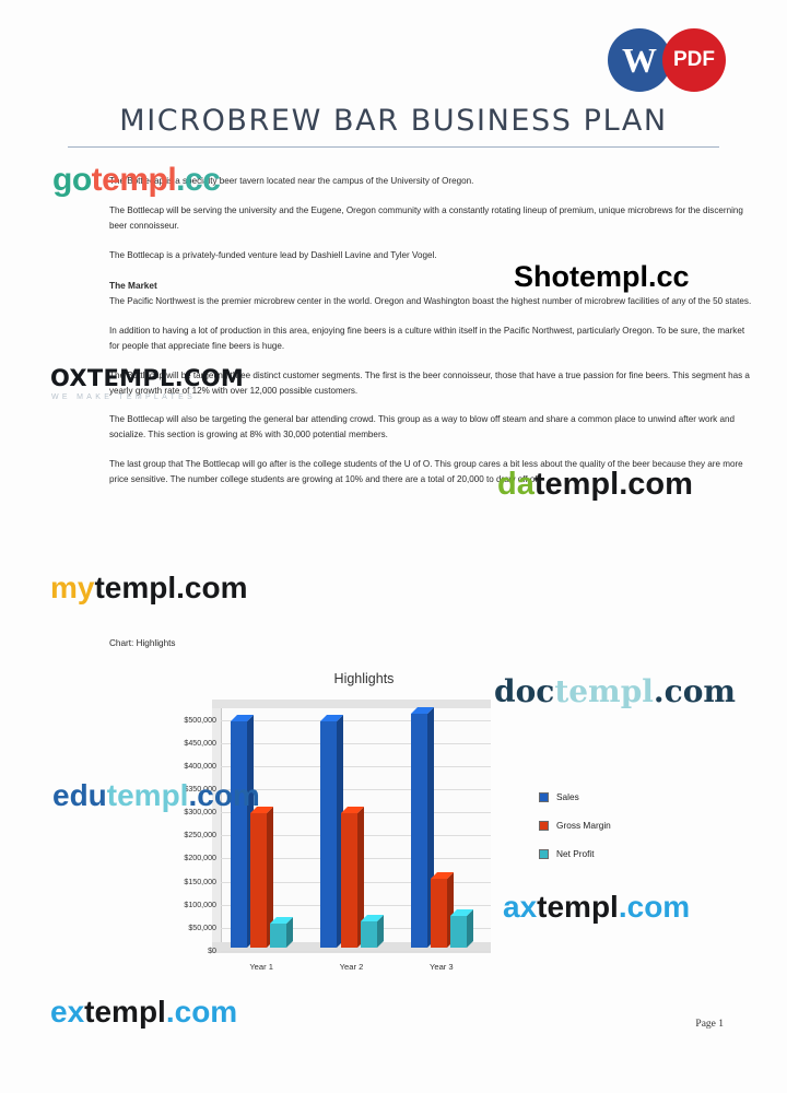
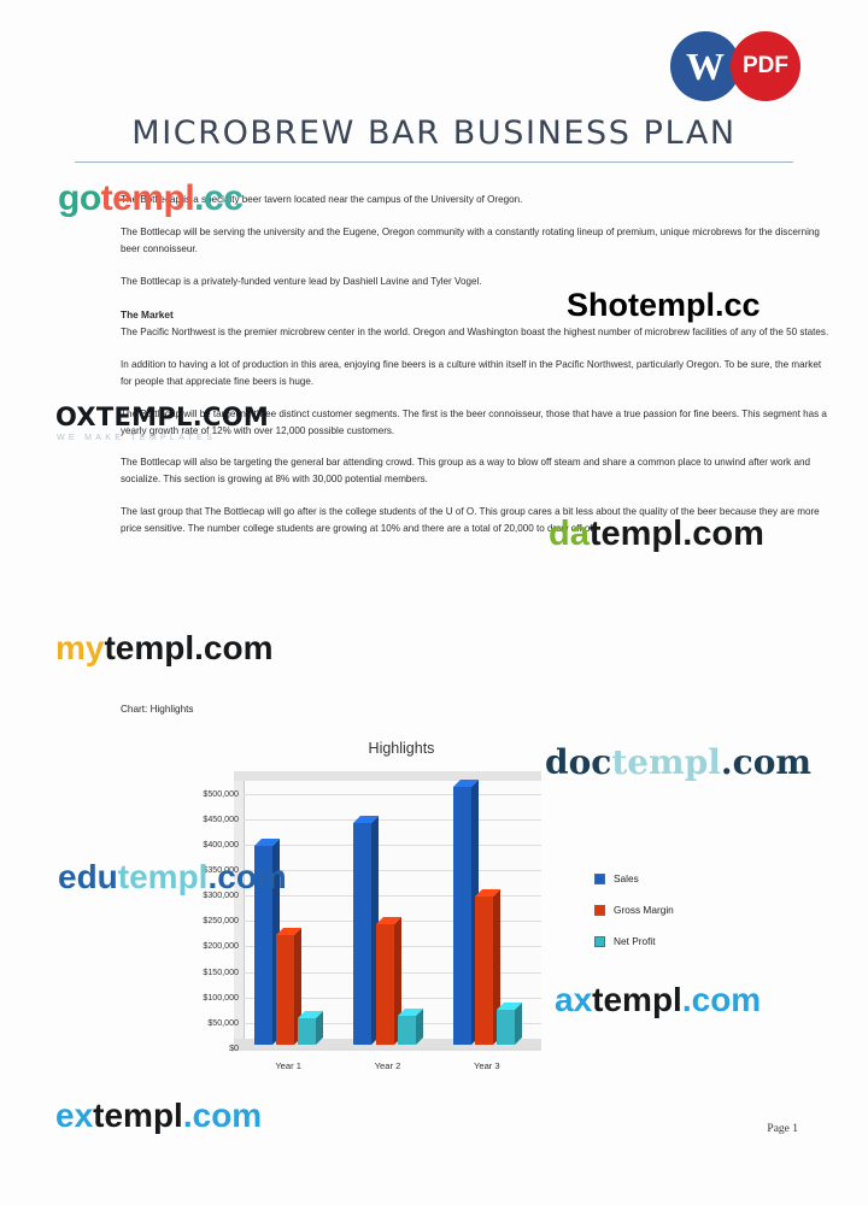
Sales/Year 1: $490000 -> $390000
Gross Margin/Year 1: $290000 -> $220000
Sales/Year 2: $490000 -> $440000
Gross Margin/Year 2: $290000 -> $240000
Gross Margin/Year 3: $150000 -> $290000
